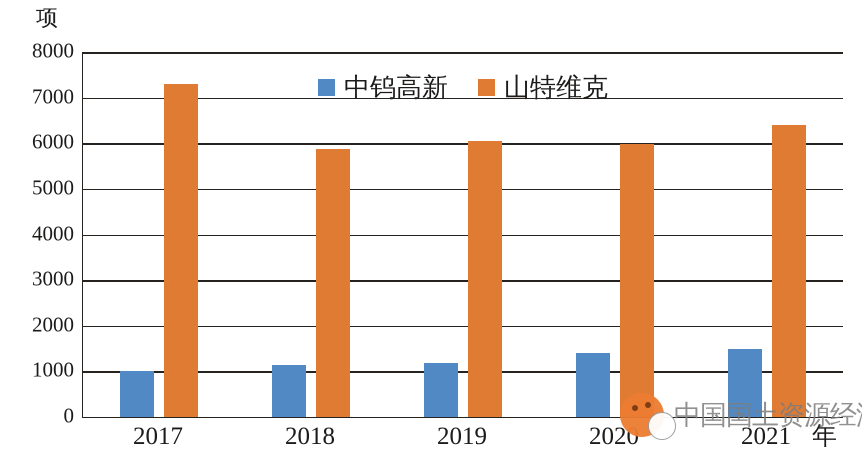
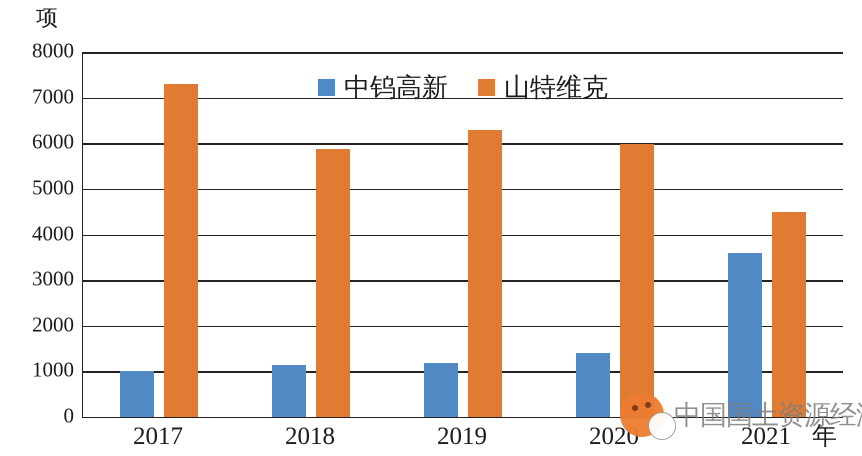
山特维克/2019: 6100 -> 6300
中钨高新/2021: 1500 -> 3600
山特维克/2021: 6400 -> 4500
